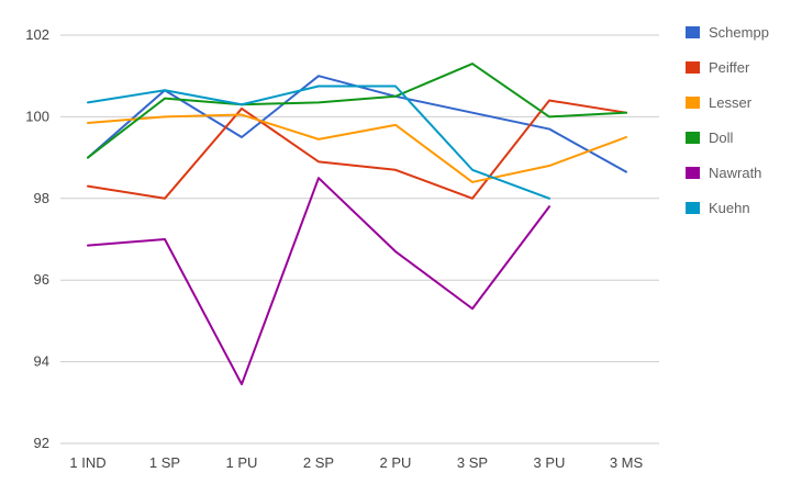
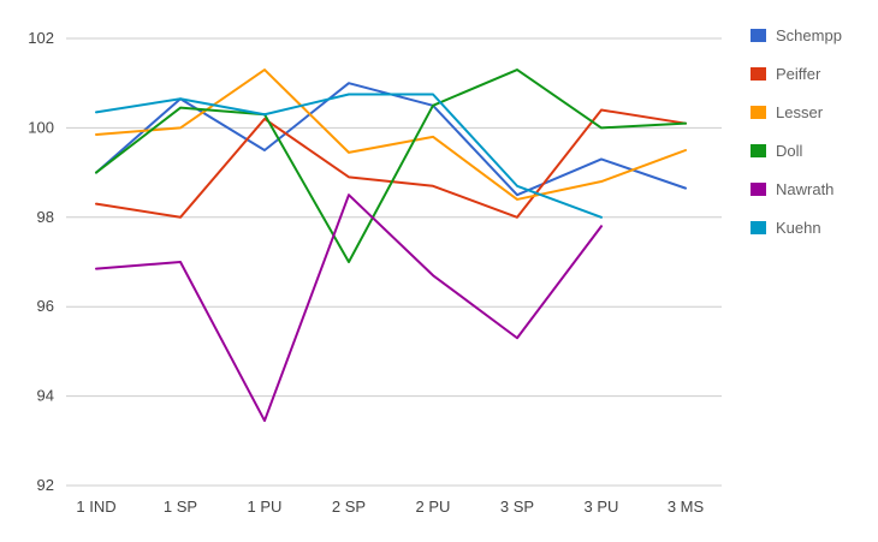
Lesser/1 PU: 100.0 -> 101.3
Doll/2 SP: 100.3 -> 97.0
Schempp/3 SP: 100.1 -> 98.5
Schempp/3 PU: 99.7 -> 99.3
